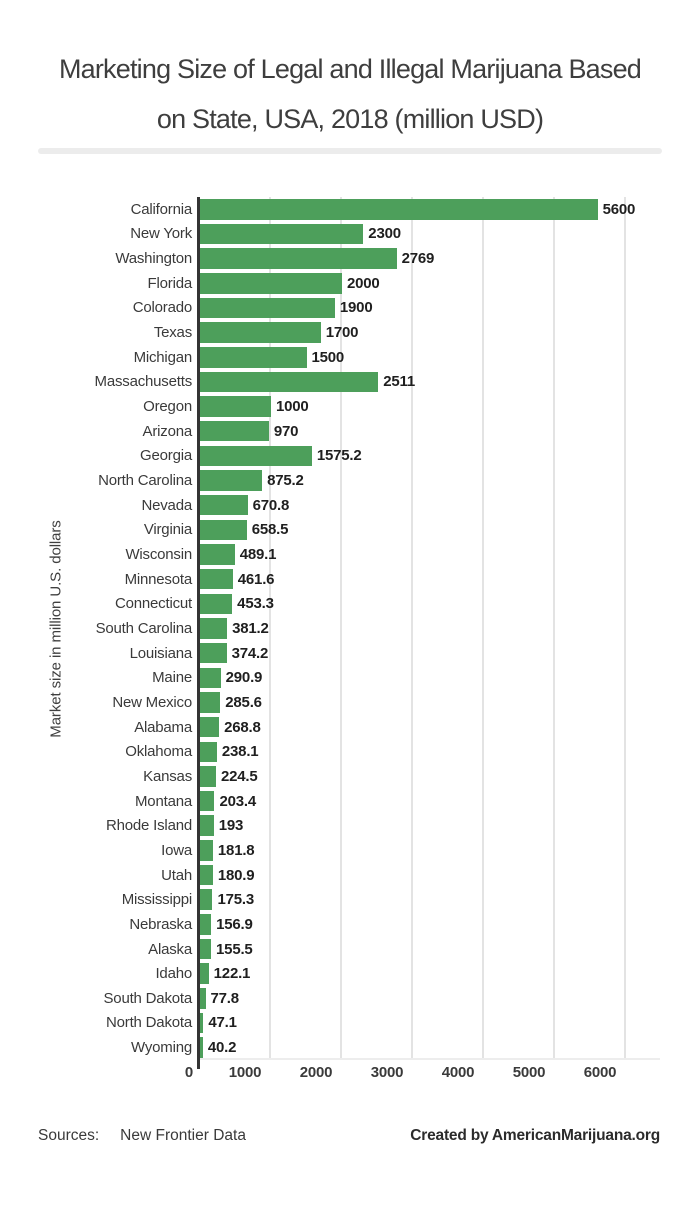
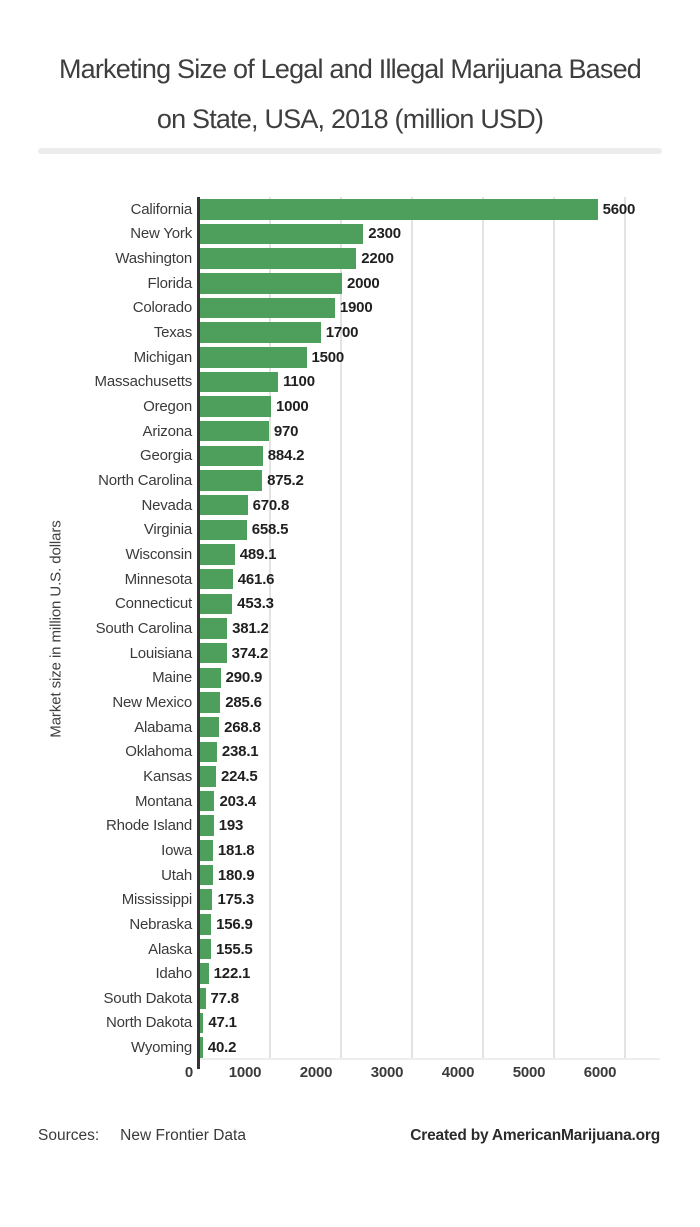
Washington: 2769 -> 2200
Massachusetts: 2511 -> 1100
Georgia: 1575.2 -> 884.2
